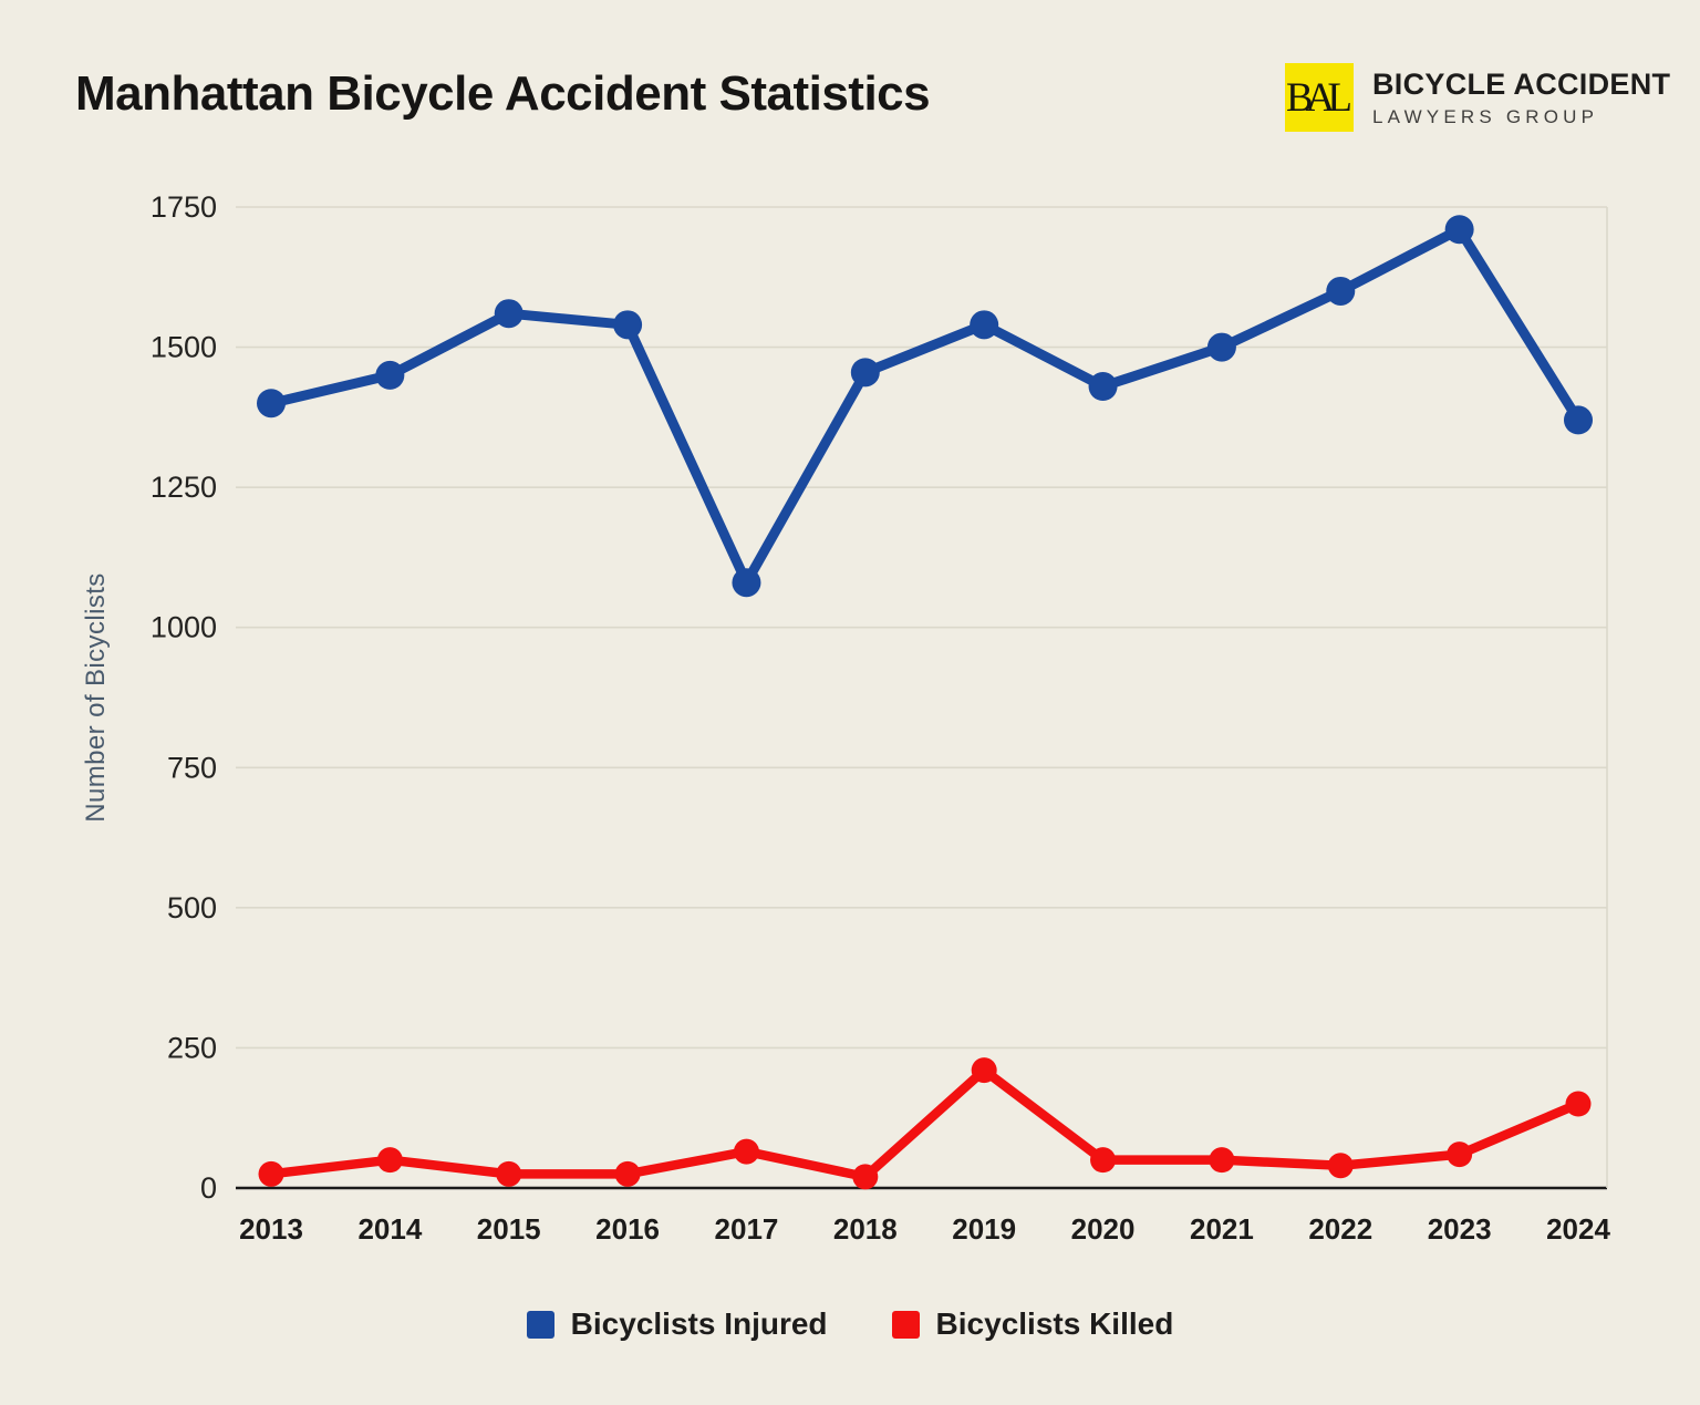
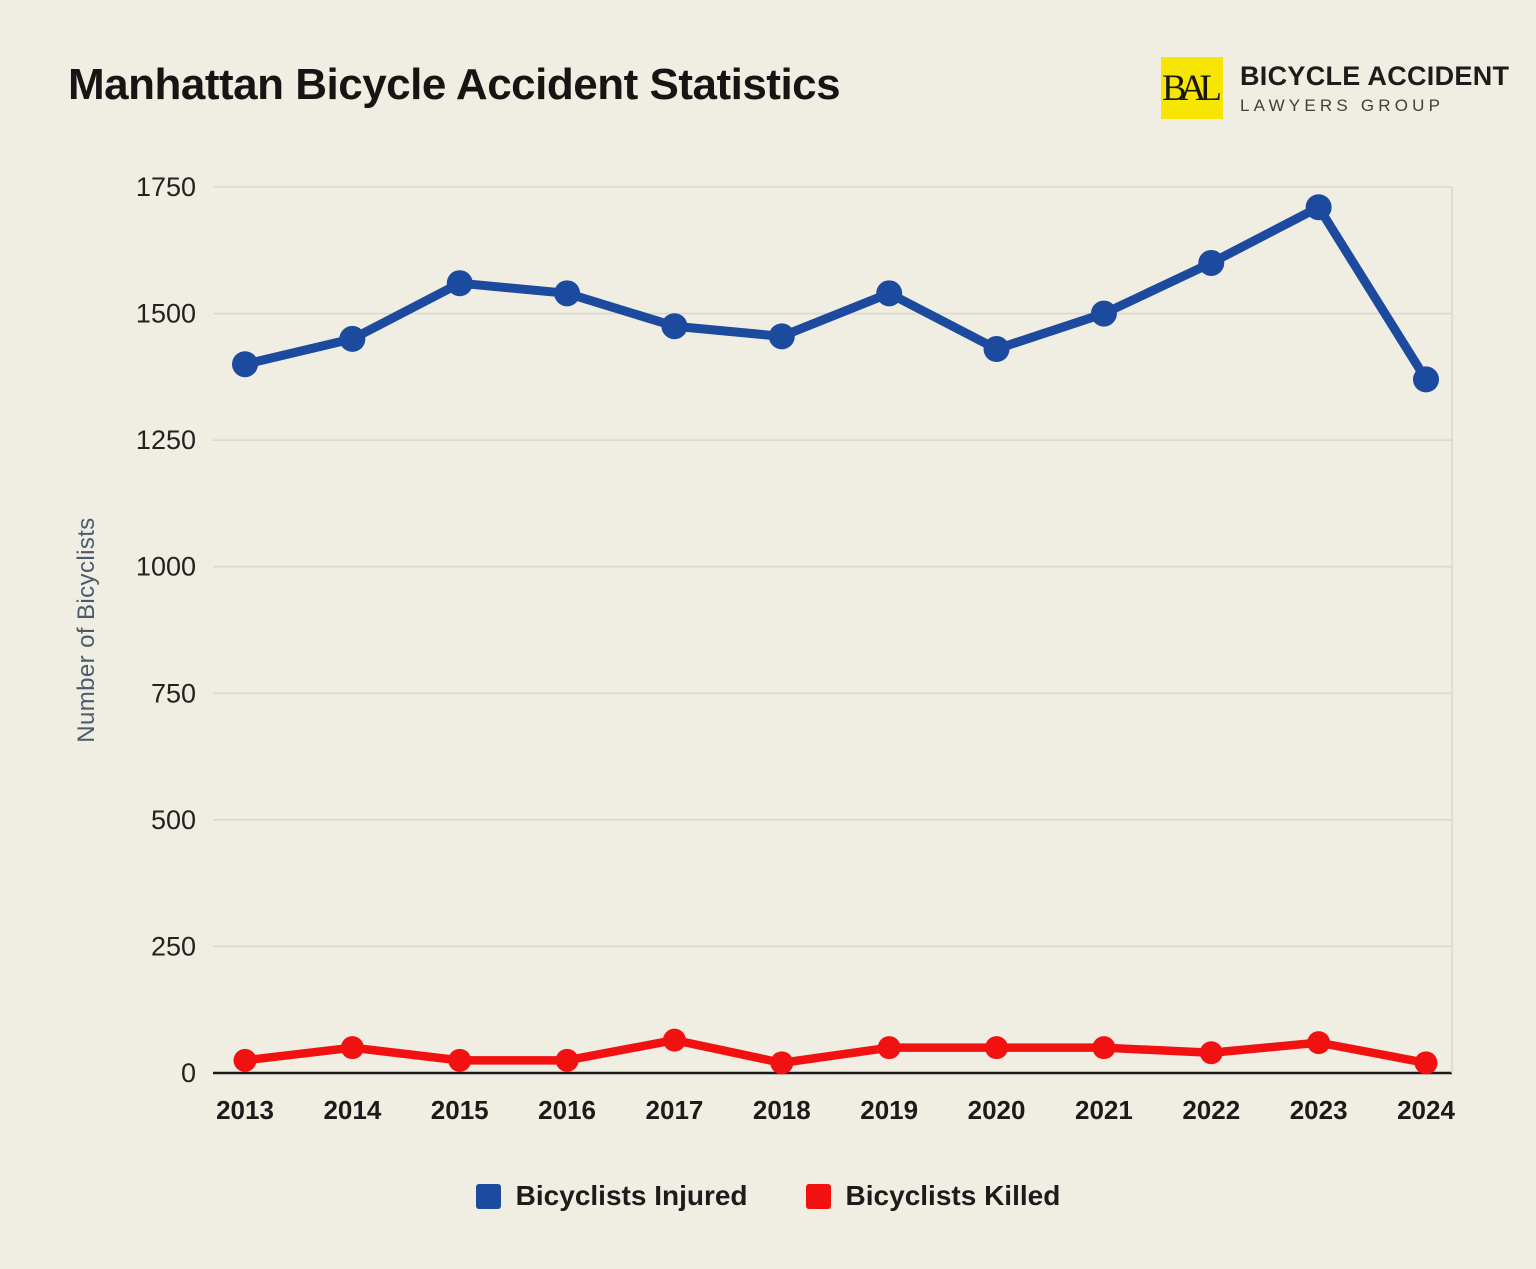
Bicyclists Injured/2017: 1080 -> 1480
Bicyclists Killed/2019: 210 -> 50
Bicyclists Killed/2024: 150 -> 20
